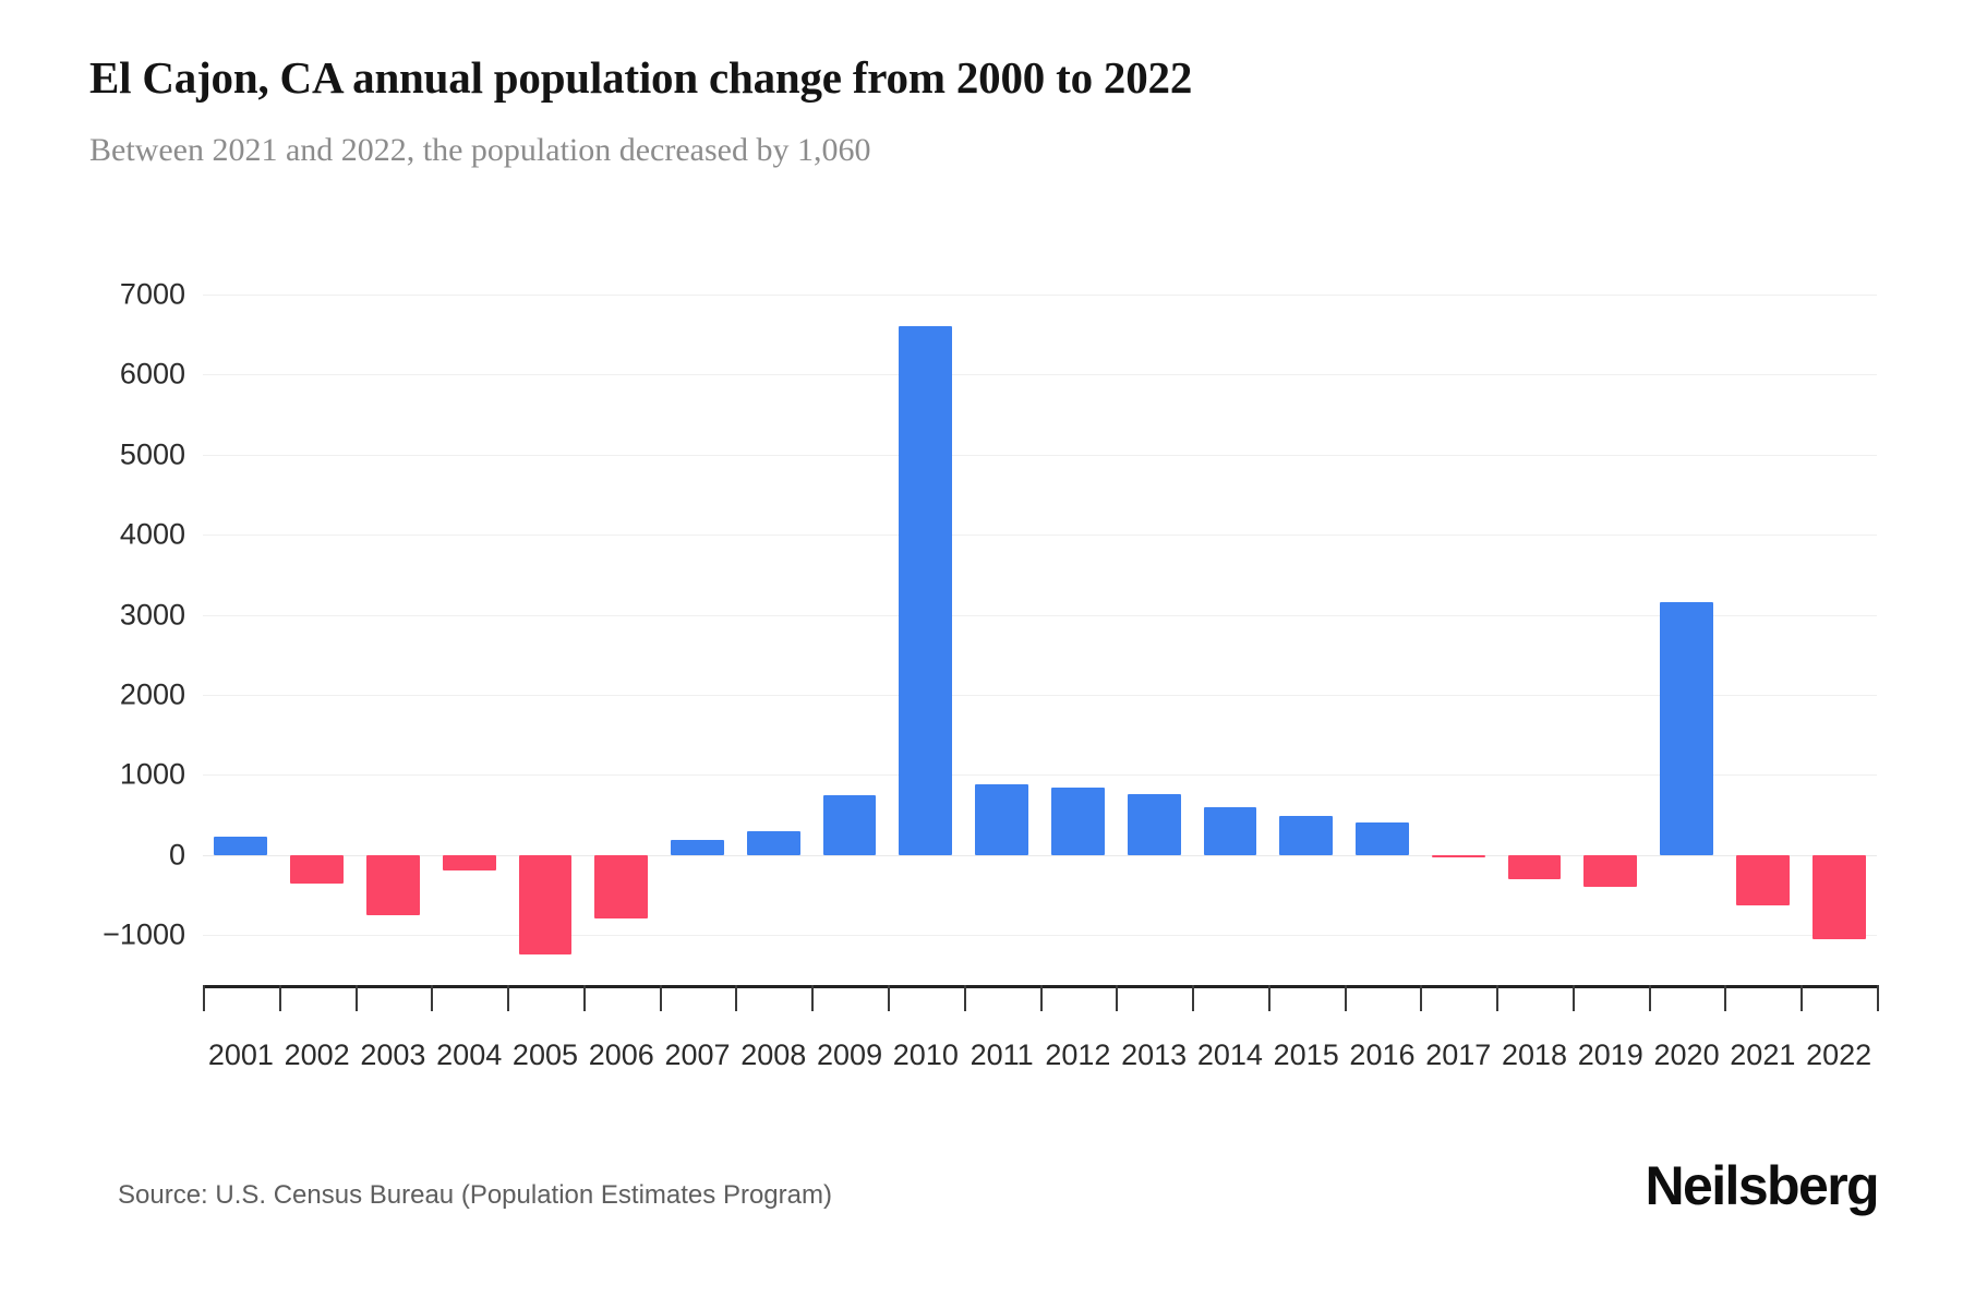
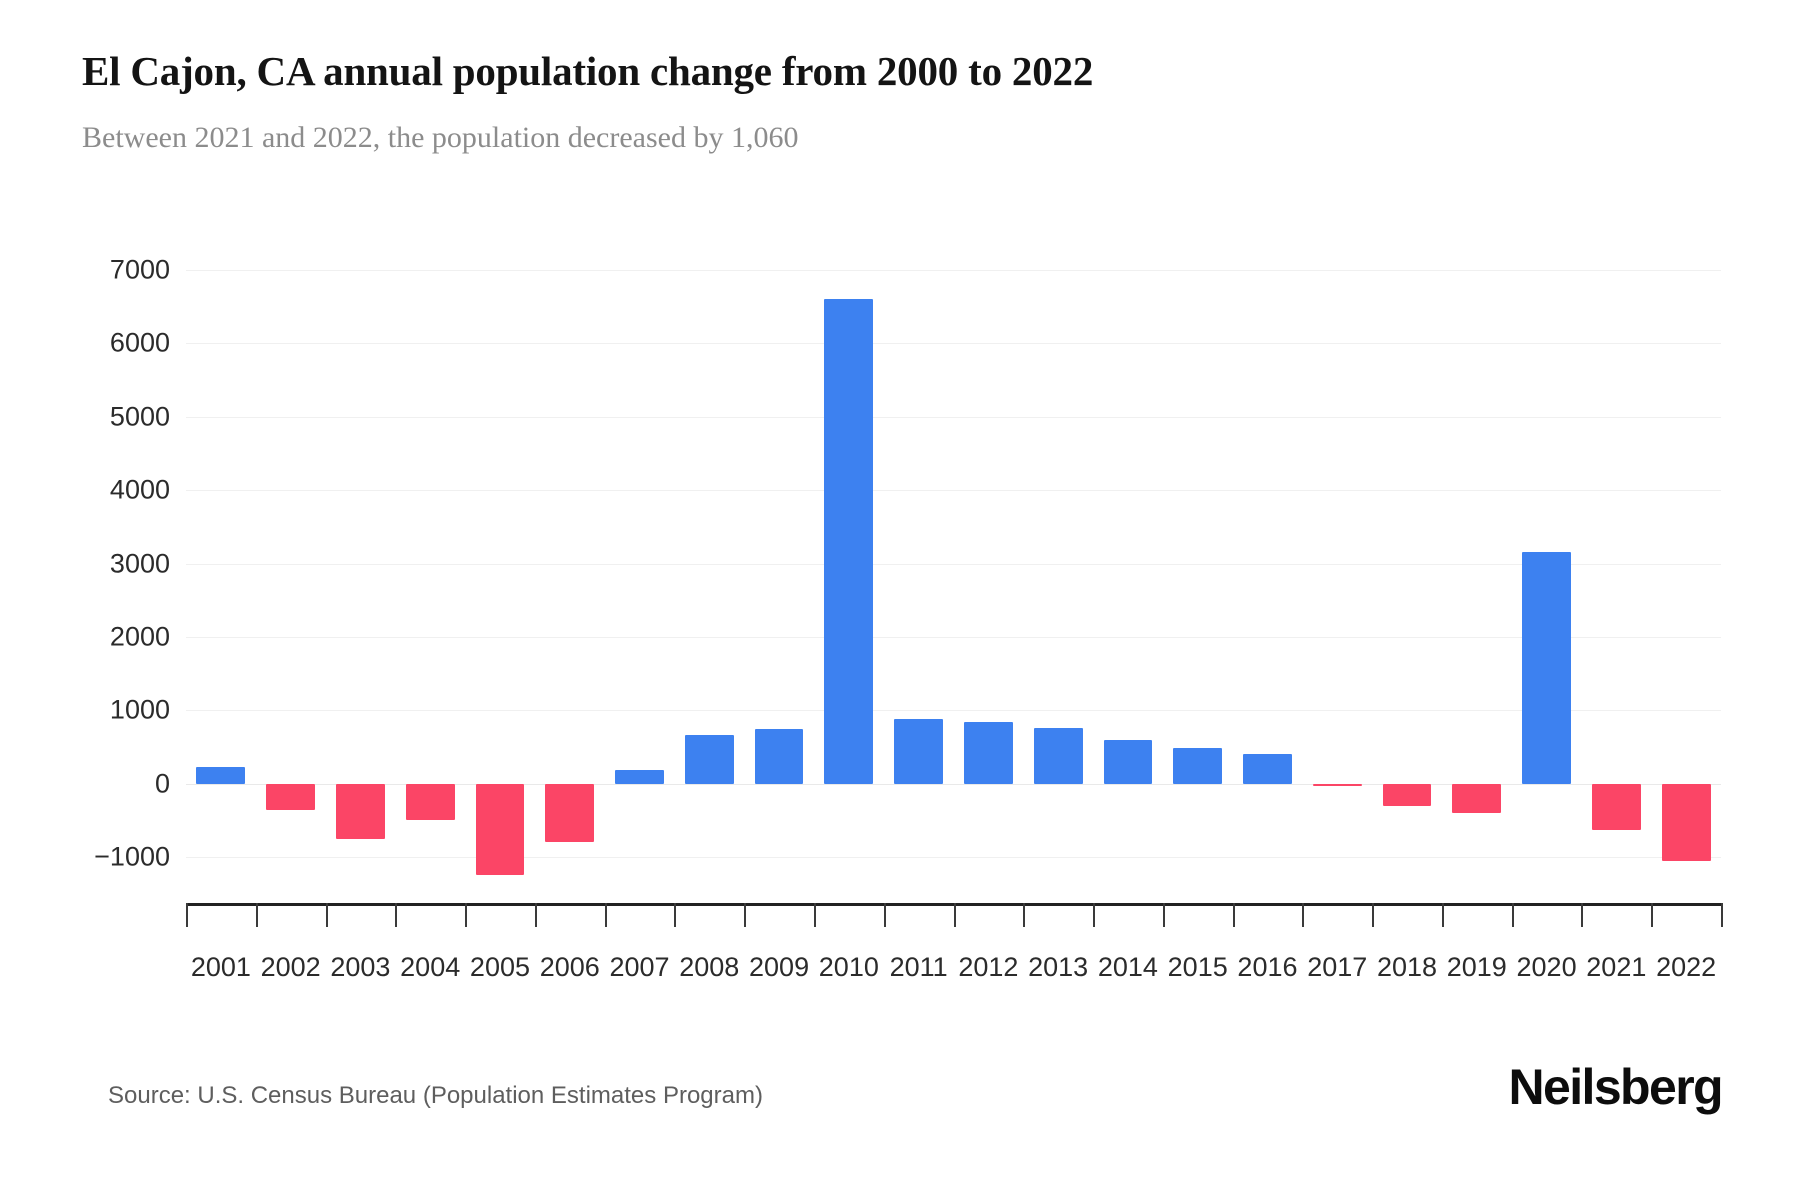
2004: -200 -> -500
2008: 300 -> 700
